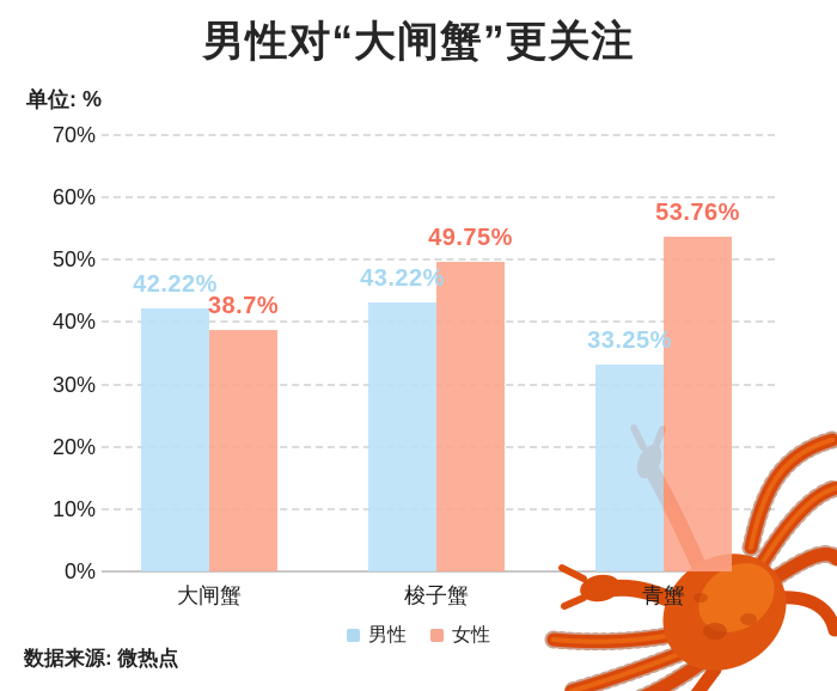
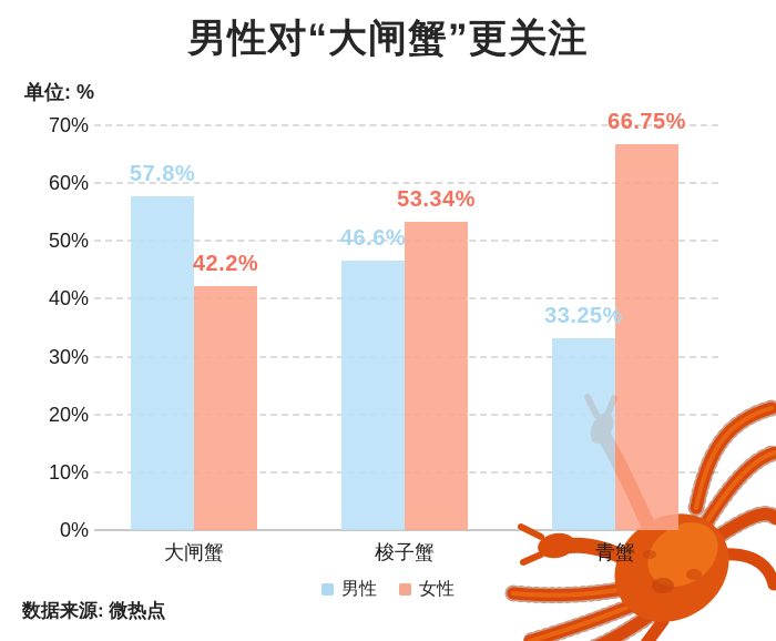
男性/大闸蟹: 42.22% -> 57.8%
女性/大闸蟹: 38.7% -> 42.2%
男性/梭子蟹: 43.22% -> 46.6%
女性/梭子蟹: 49.75% -> 53.34%
女性/青蟹: 53.76% -> 66.75%
